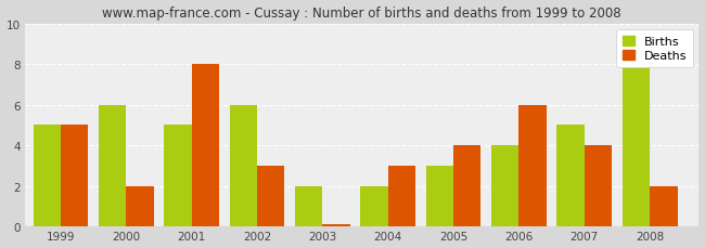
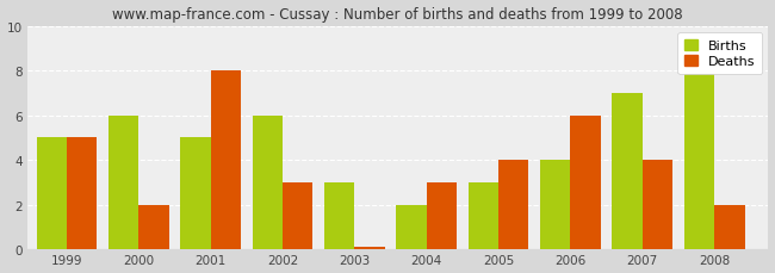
Births/2003: 2 -> 3
Births/2007: 5 -> 7
